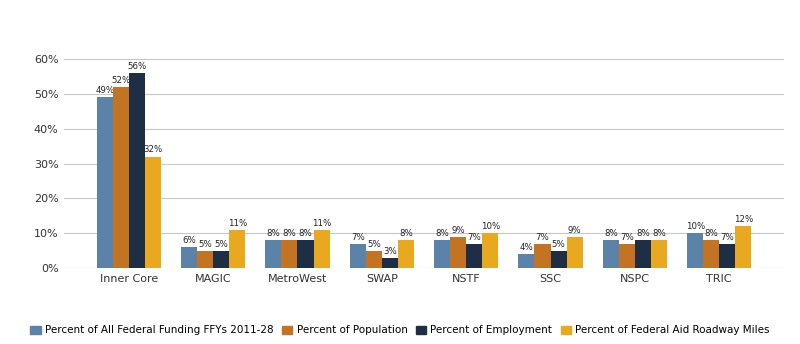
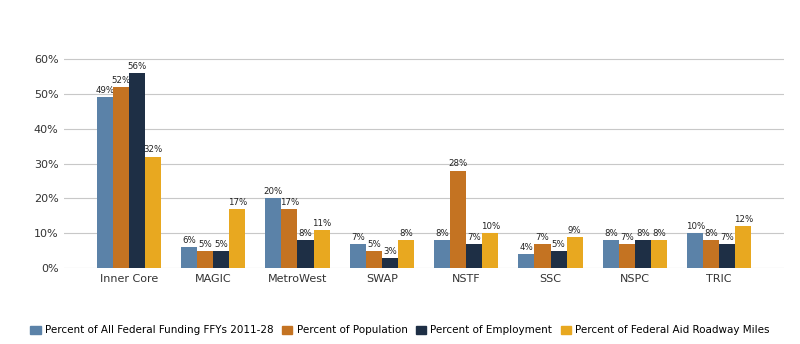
Percent of Federal Aid Roadway Miles/MAGIC: 11% -> 17%
Percent of All Federal Funding FFYs 2011-28/MetroWest: 8% -> 20%
Percent of Population/MetroWest: 8% -> 17%
Percent of Population/NSTF: 9% -> 28%
